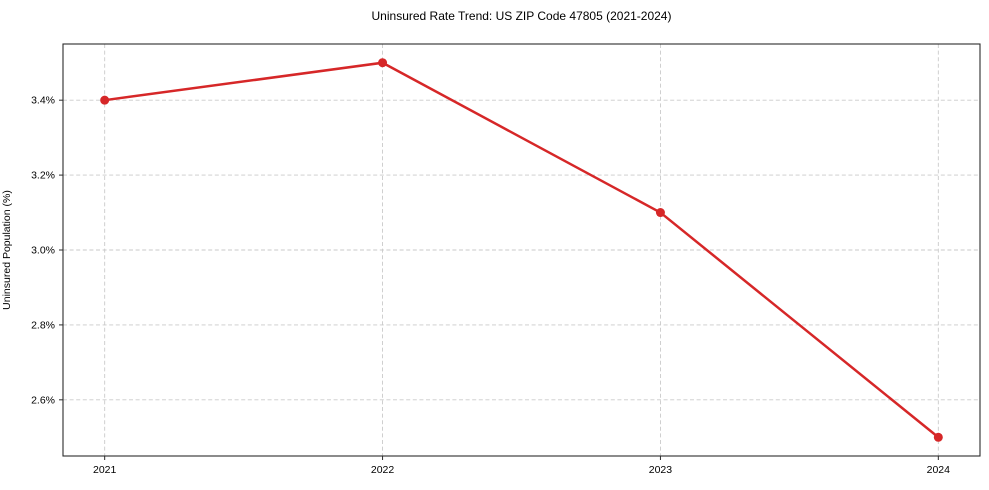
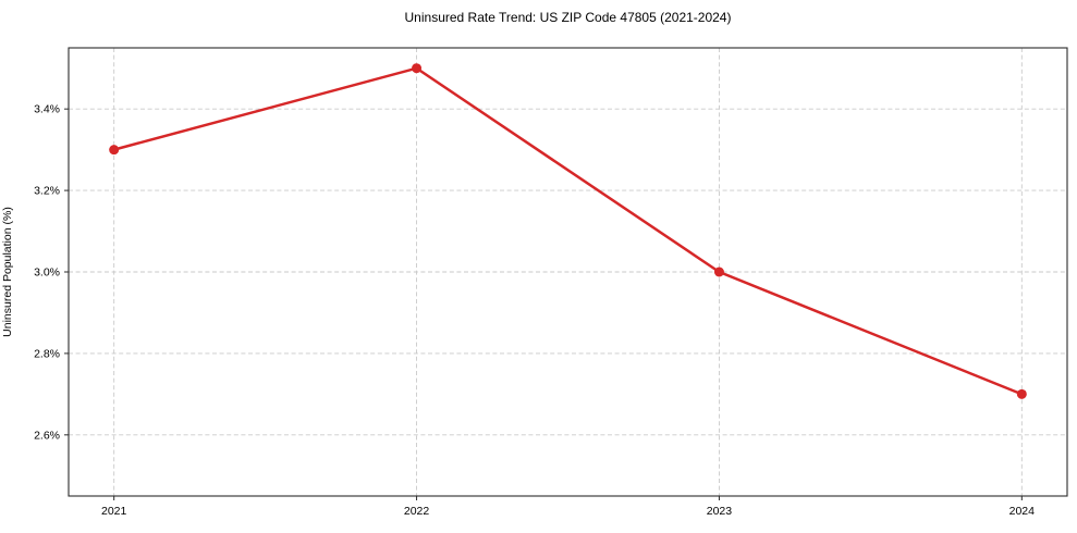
2021: 3.4% -> 3.3%
2023: 3.1% -> 3.0%
2024: 2.5% -> 2.7%
